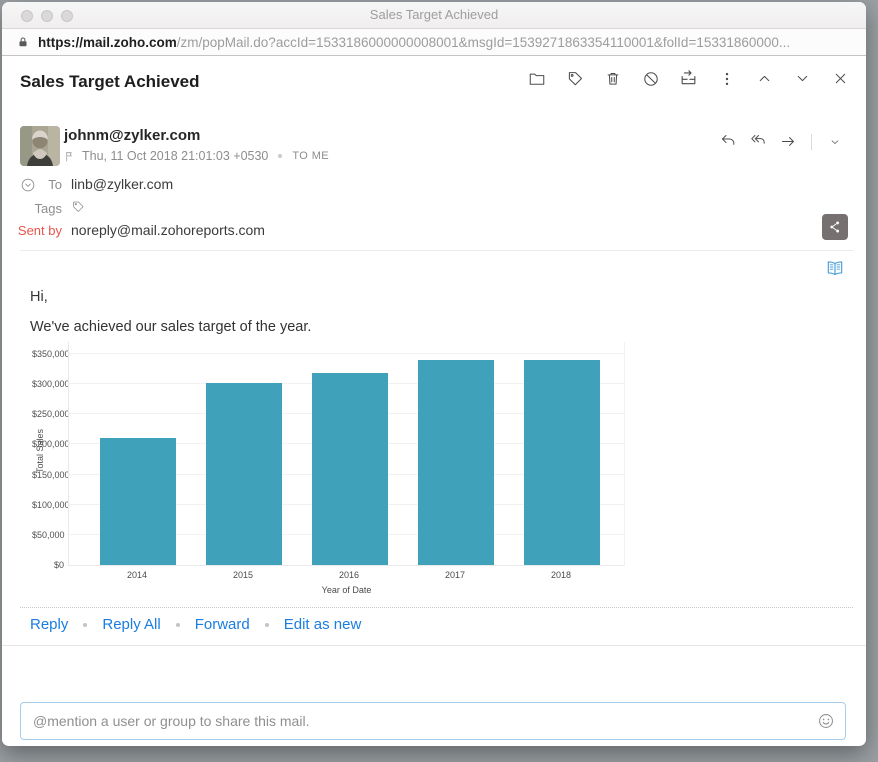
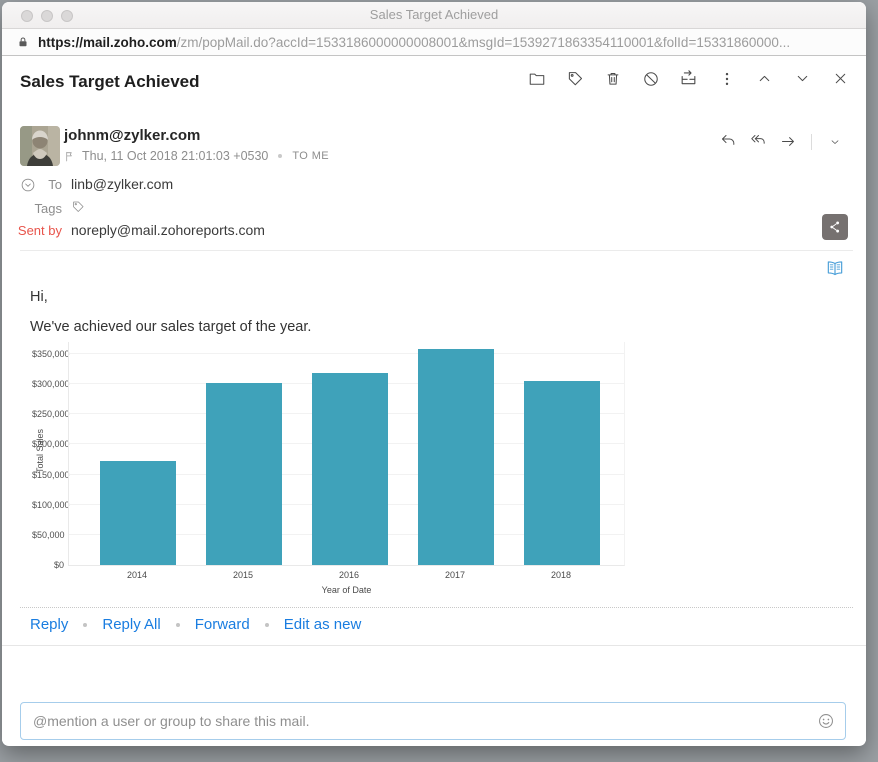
2014: $210000 -> $170000
2017: $340000 -> $360000
2018: $340000 -> $300000
